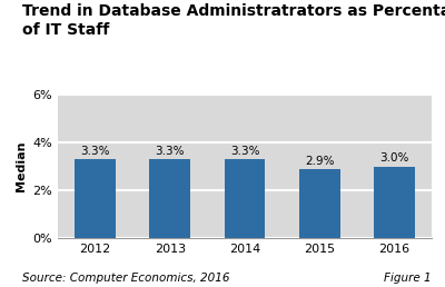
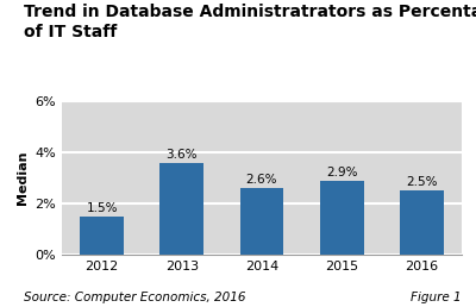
2012: 3.3% -> 1.5%
2013: 3.3% -> 3.6%
2014: 3.3% -> 2.6%
2016: 3.0% -> 2.5%
